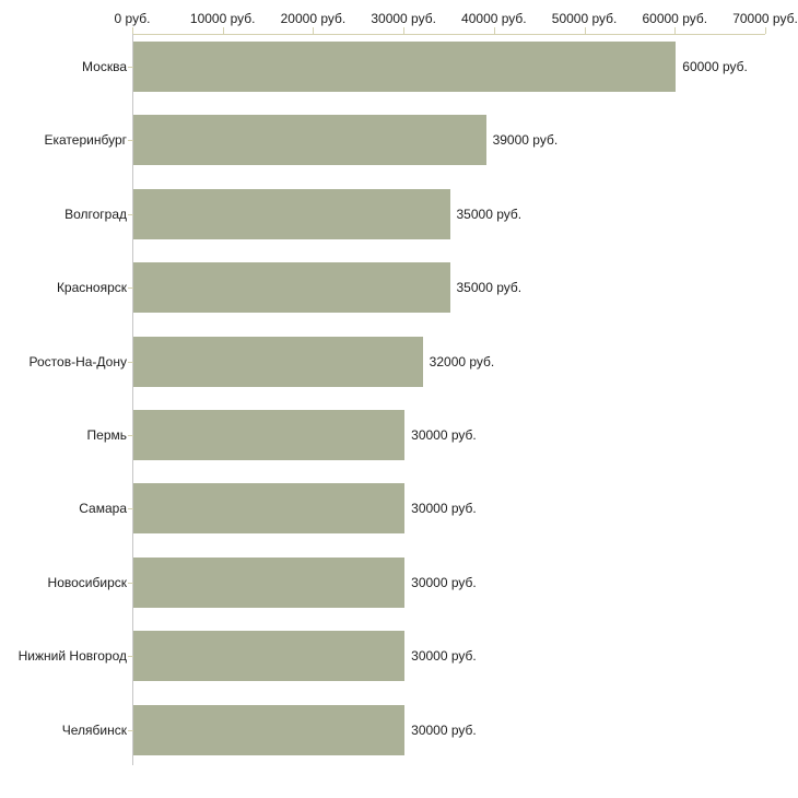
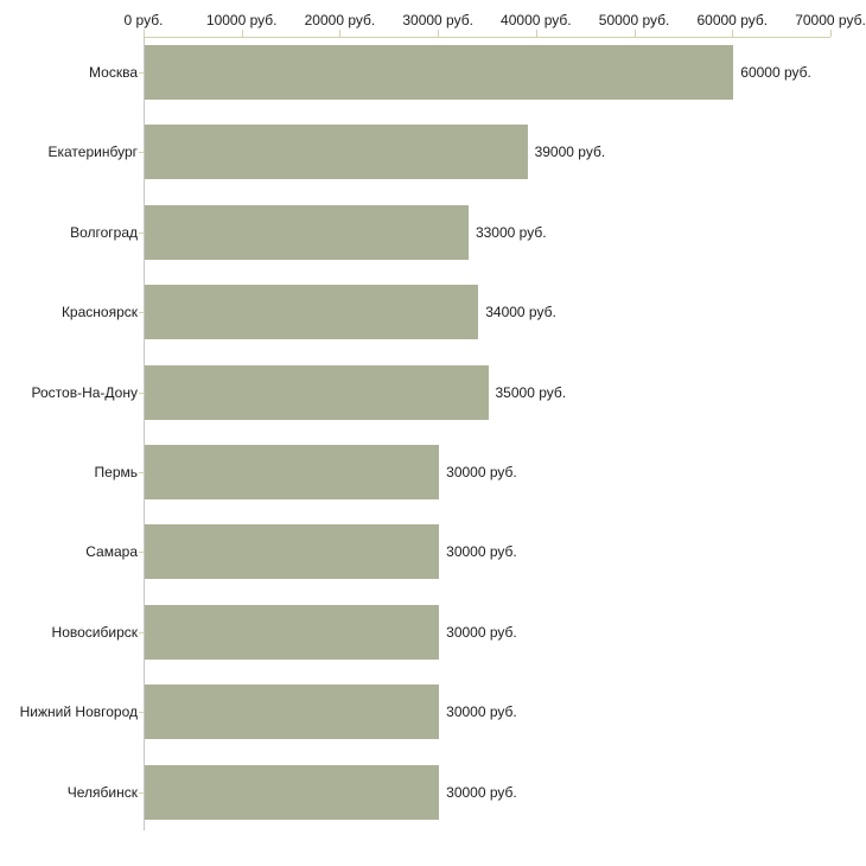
Волгоград: 35000 -> 33000
Красноярск: 35000 -> 34000
Ростов-На-Дону: 32000 -> 35000
